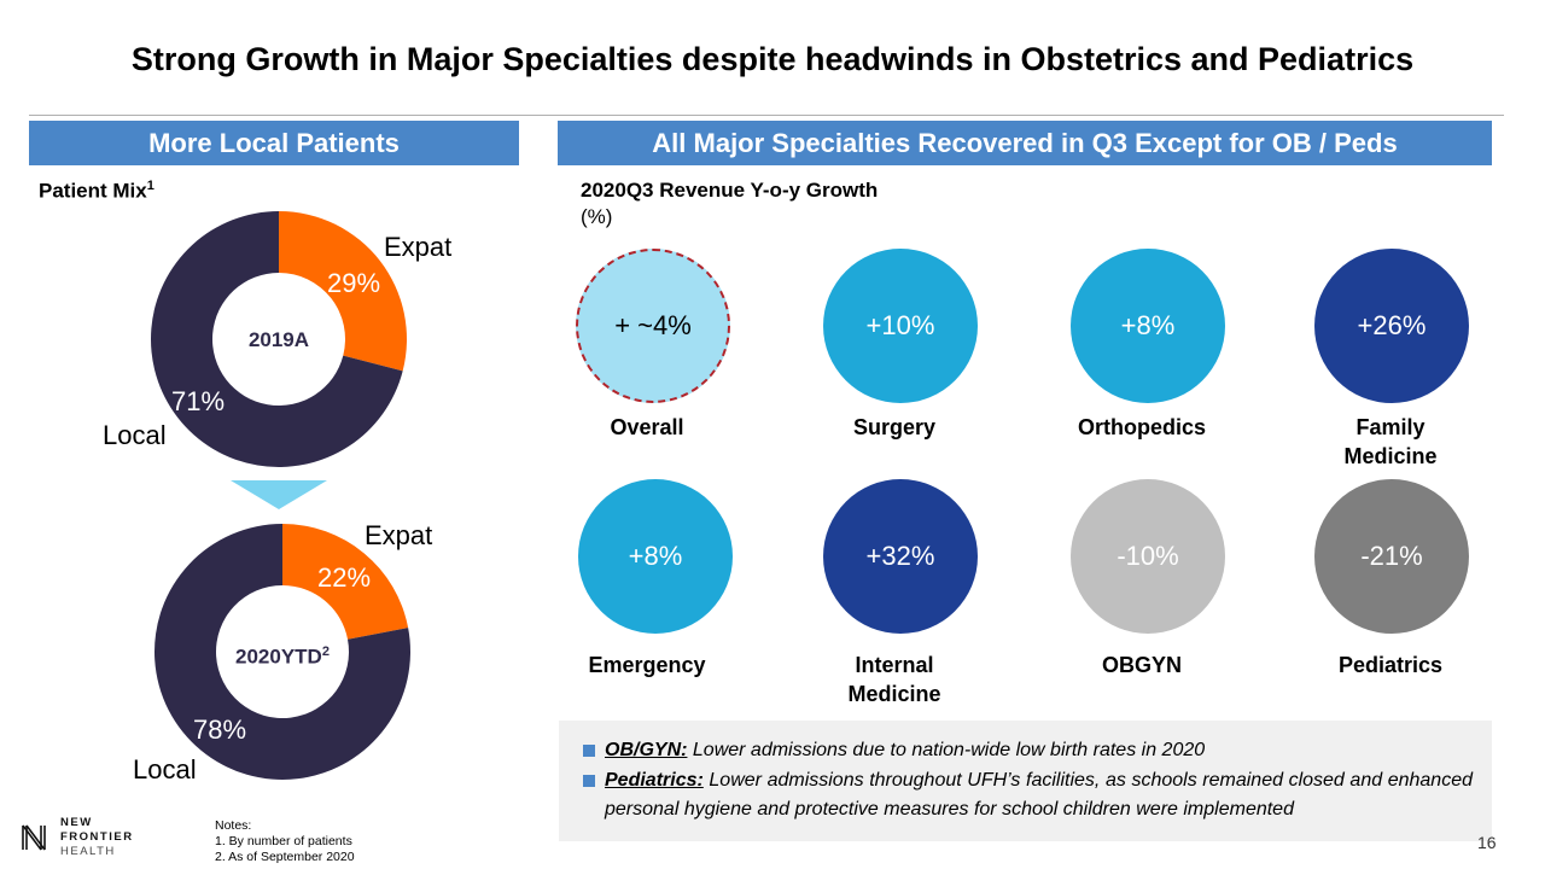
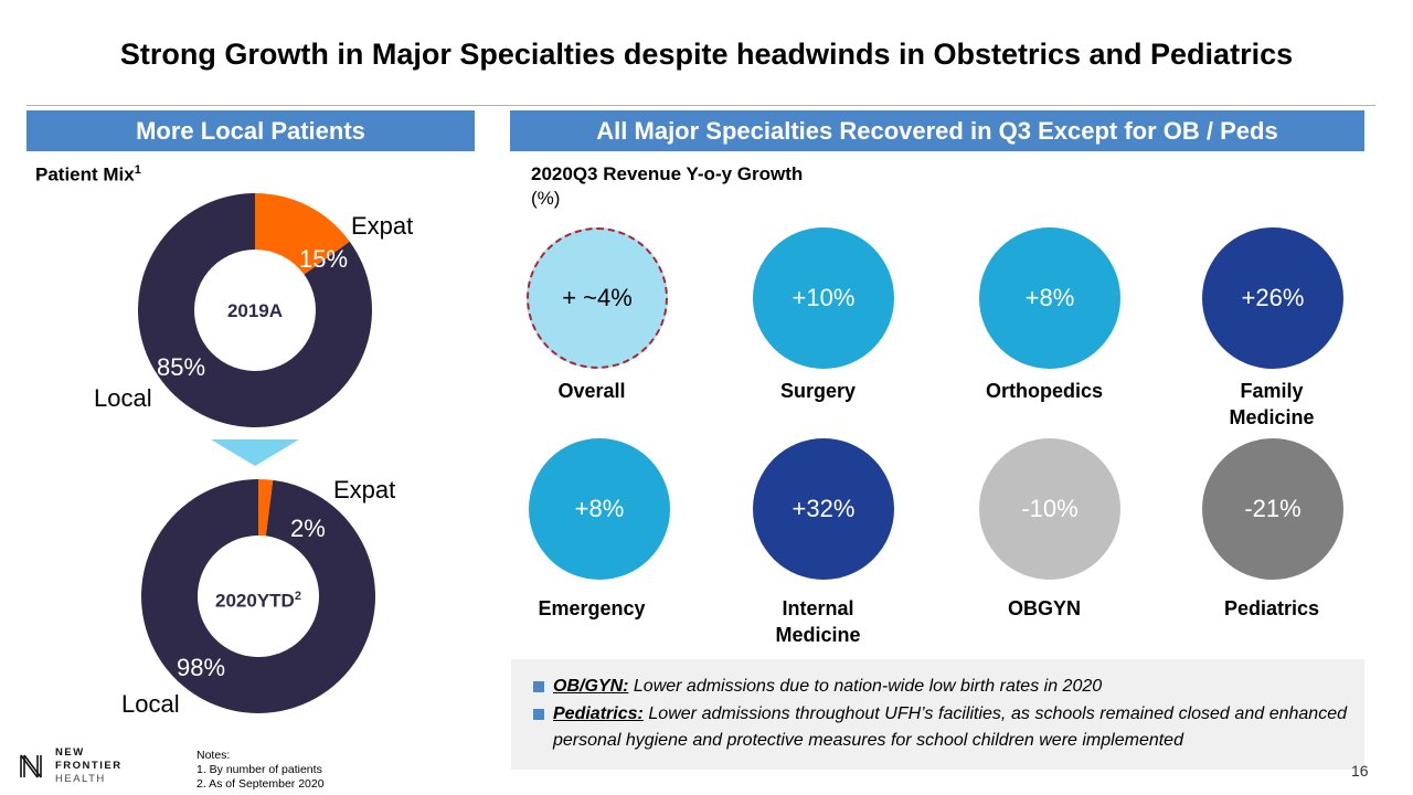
2019A/Expat: 29% -> 15%
2019A/Local: 71% -> 85%
2020YTD/Expat: 22% -> 2%
2020YTD/Local: 78% -> 98%
